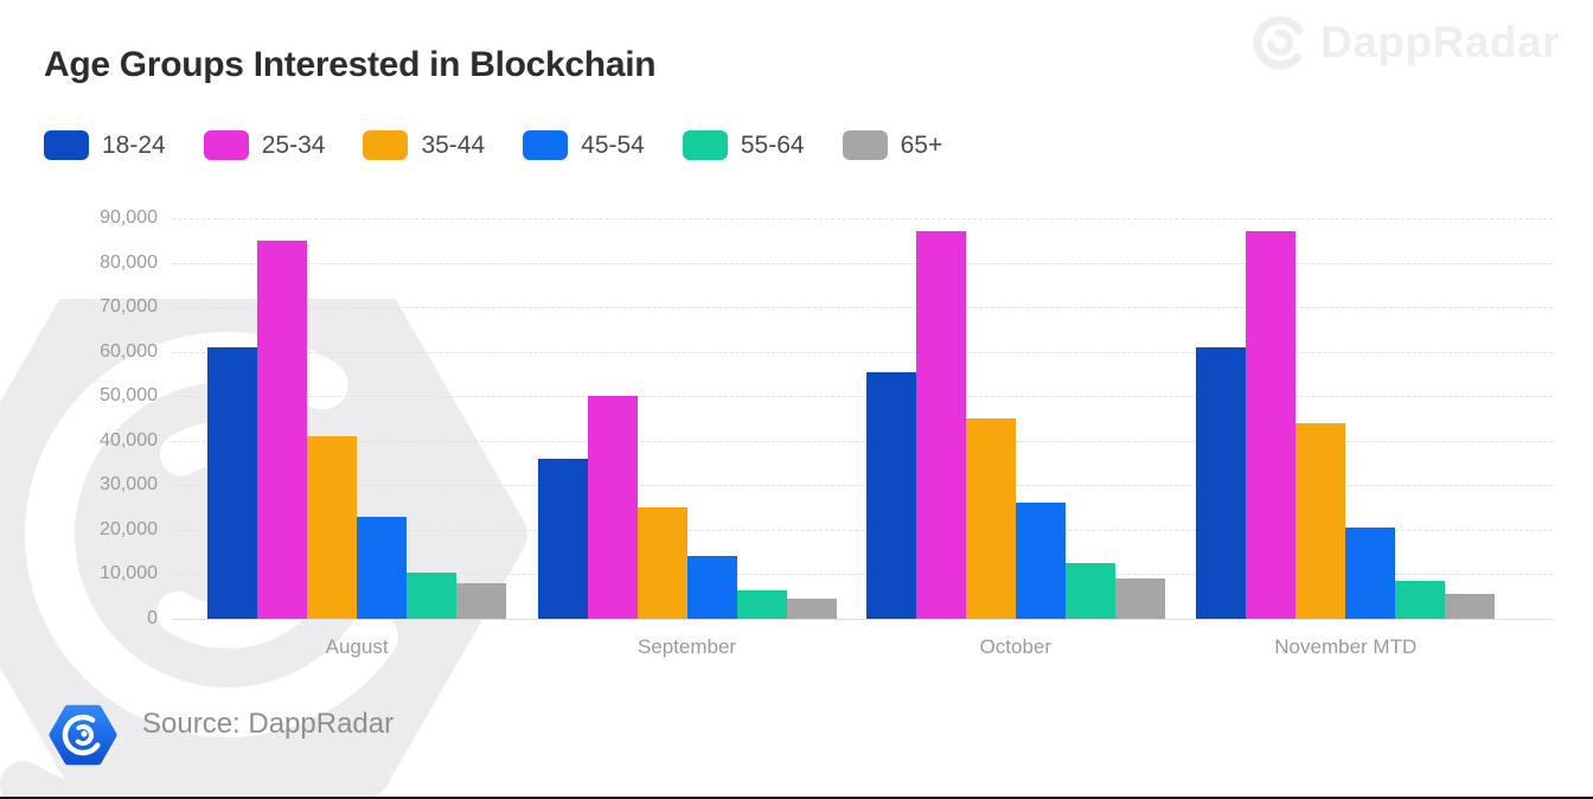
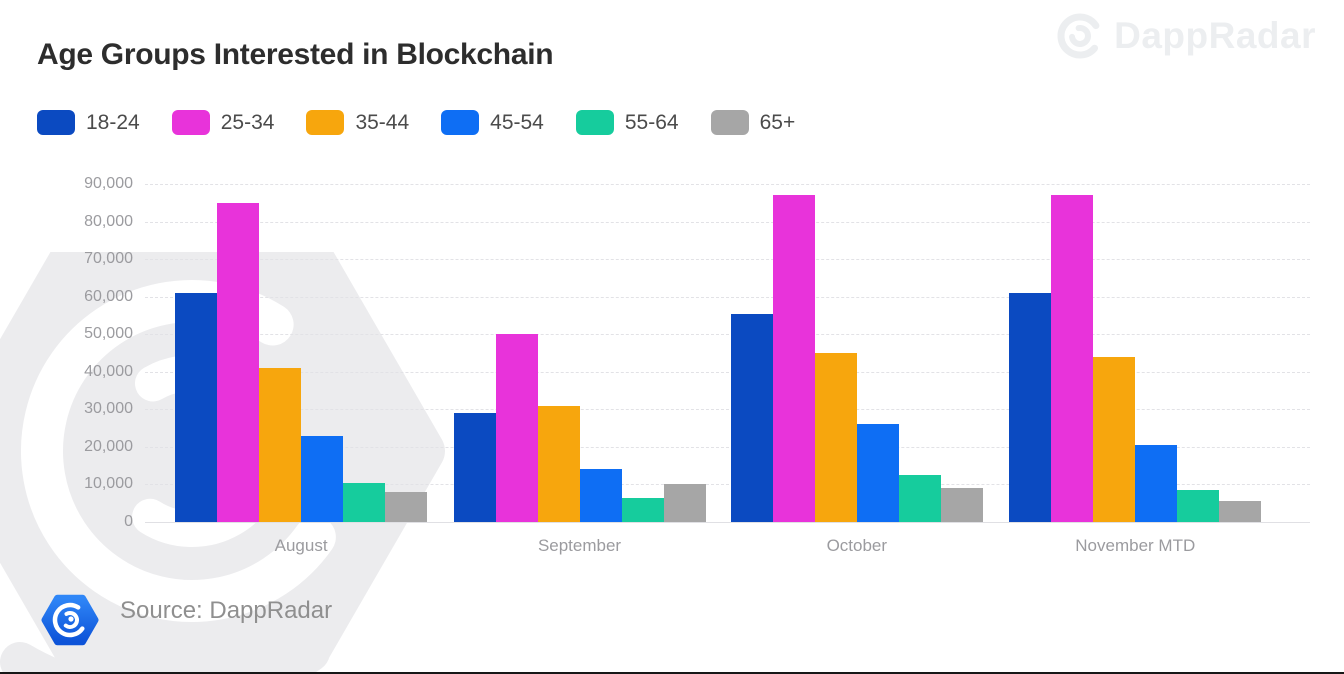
18-24/September: 36000 -> 29000
35-44/September: 25000 -> 31000
65+/September: 4000 -> 10000
